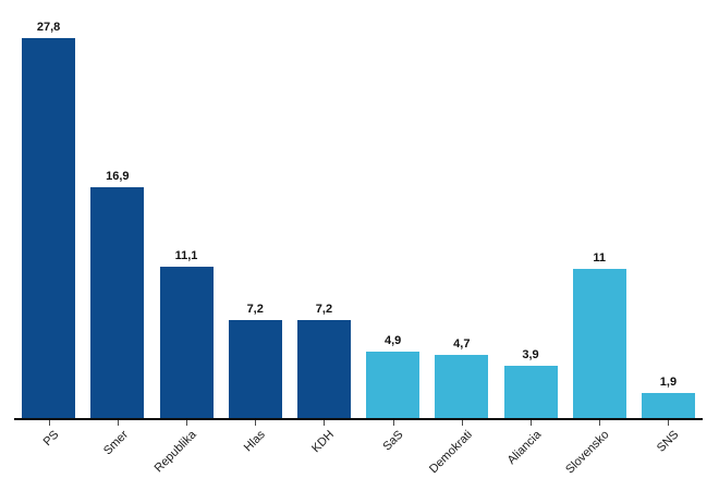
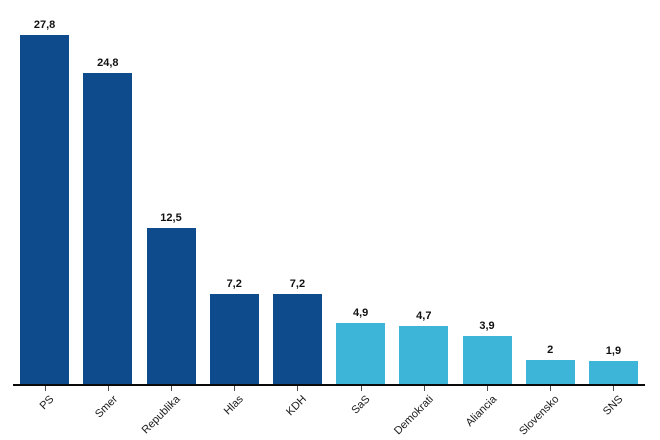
Smer: 16,9 -> 24,8
Republika: 11,1 -> 12,5
Slovensko: 11 -> 2
